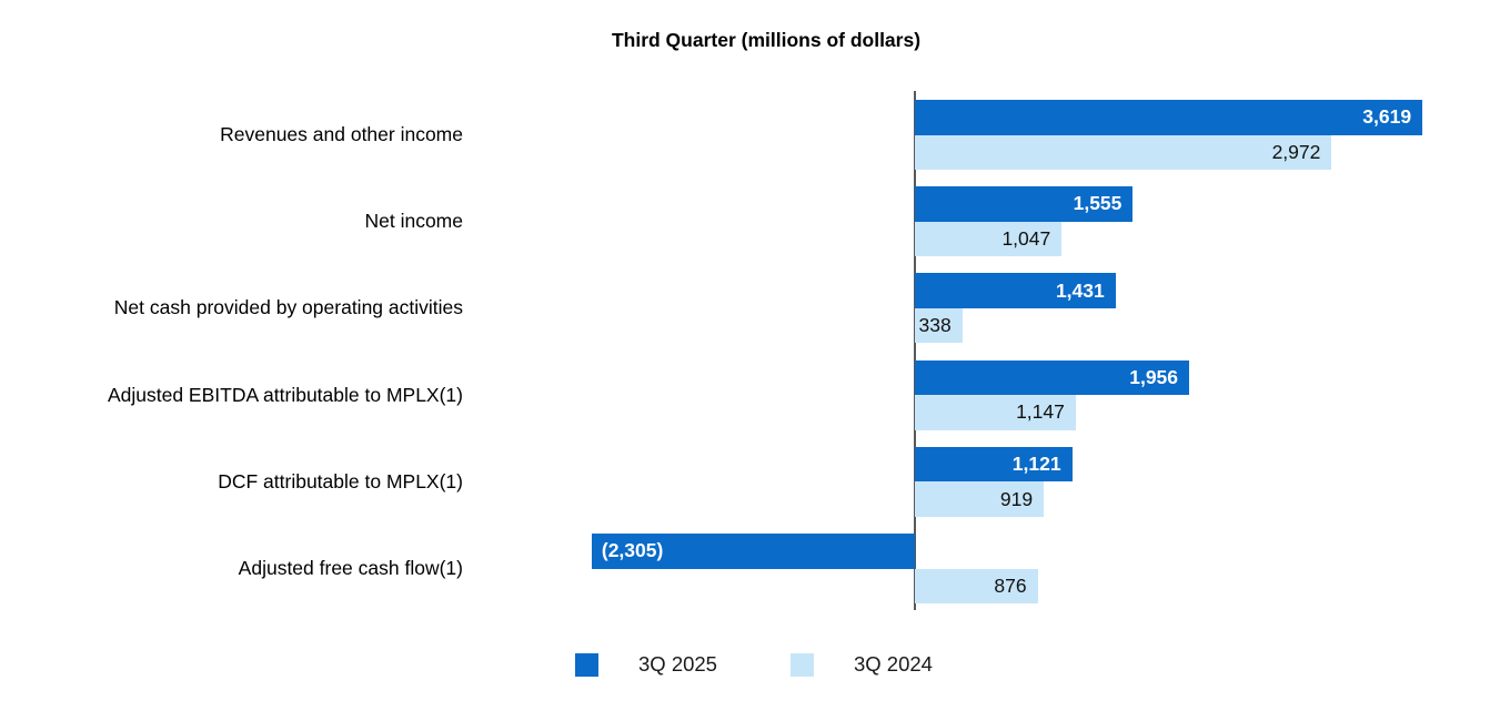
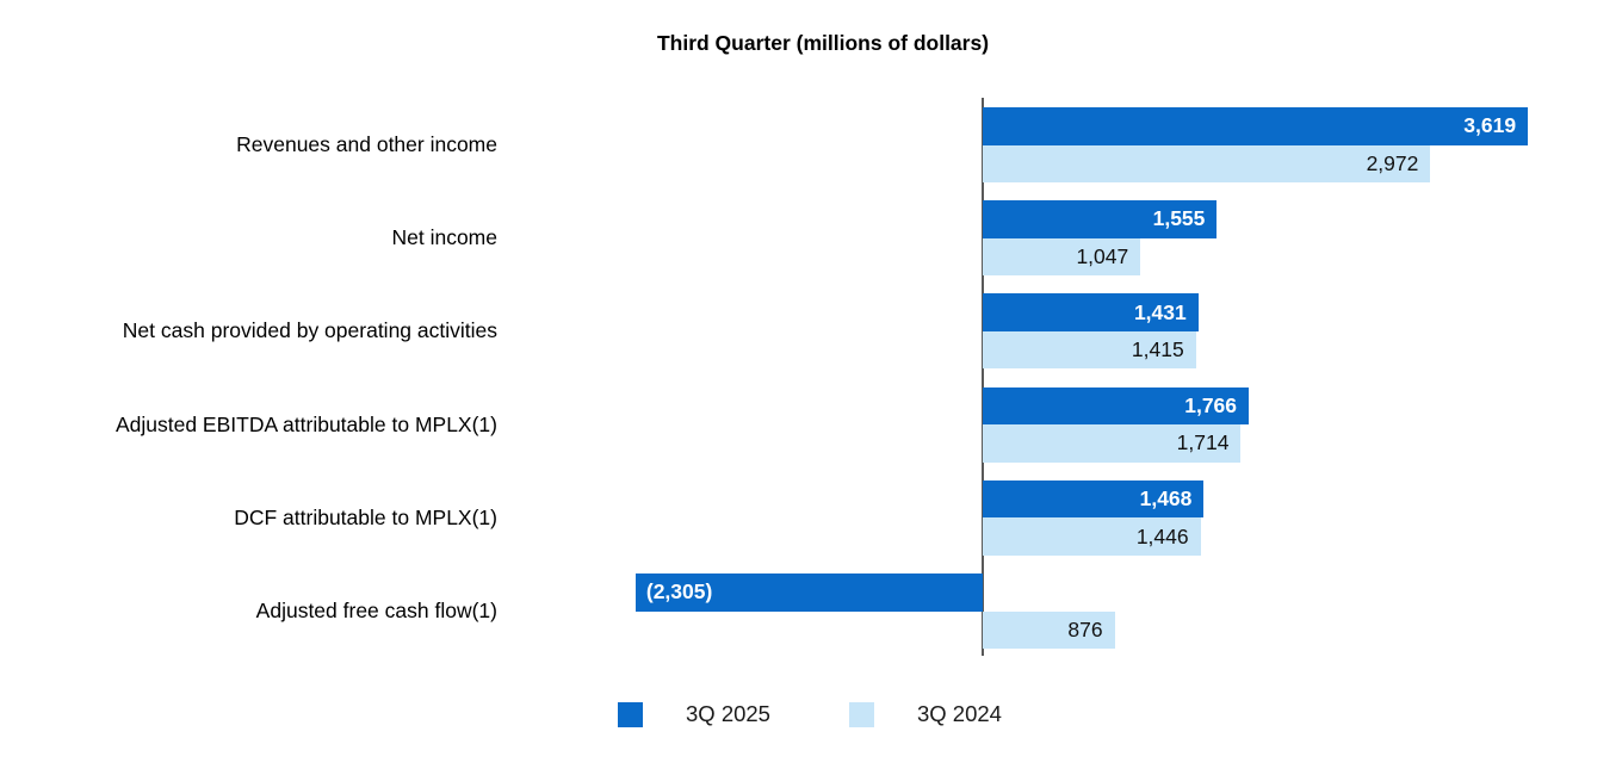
3Q 2024/Net cash provided by operating activities: 338 -> 1,415
3Q 2025/Adjusted EBITDA attributable to MPLX(1): 1,956 -> 1,766
3Q 2024/Adjusted EBITDA attributable to MPLX(1): 1,147 -> 1,714
3Q 2025/DCF attributable to MPLX(1): 1,121 -> 1,468
3Q 2024/DCF attributable to MPLX(1): 919 -> 1,446
